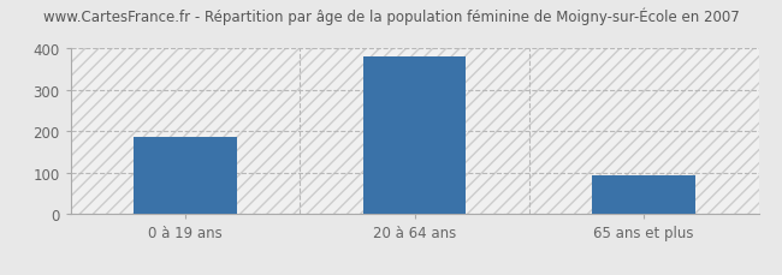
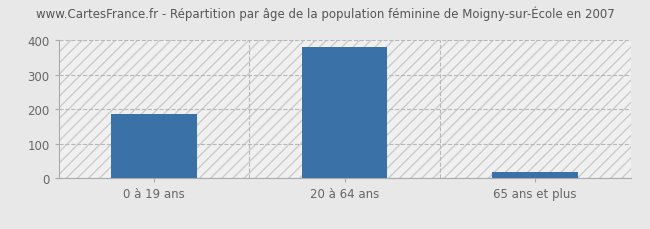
65 ans et plus: 93 -> 20
